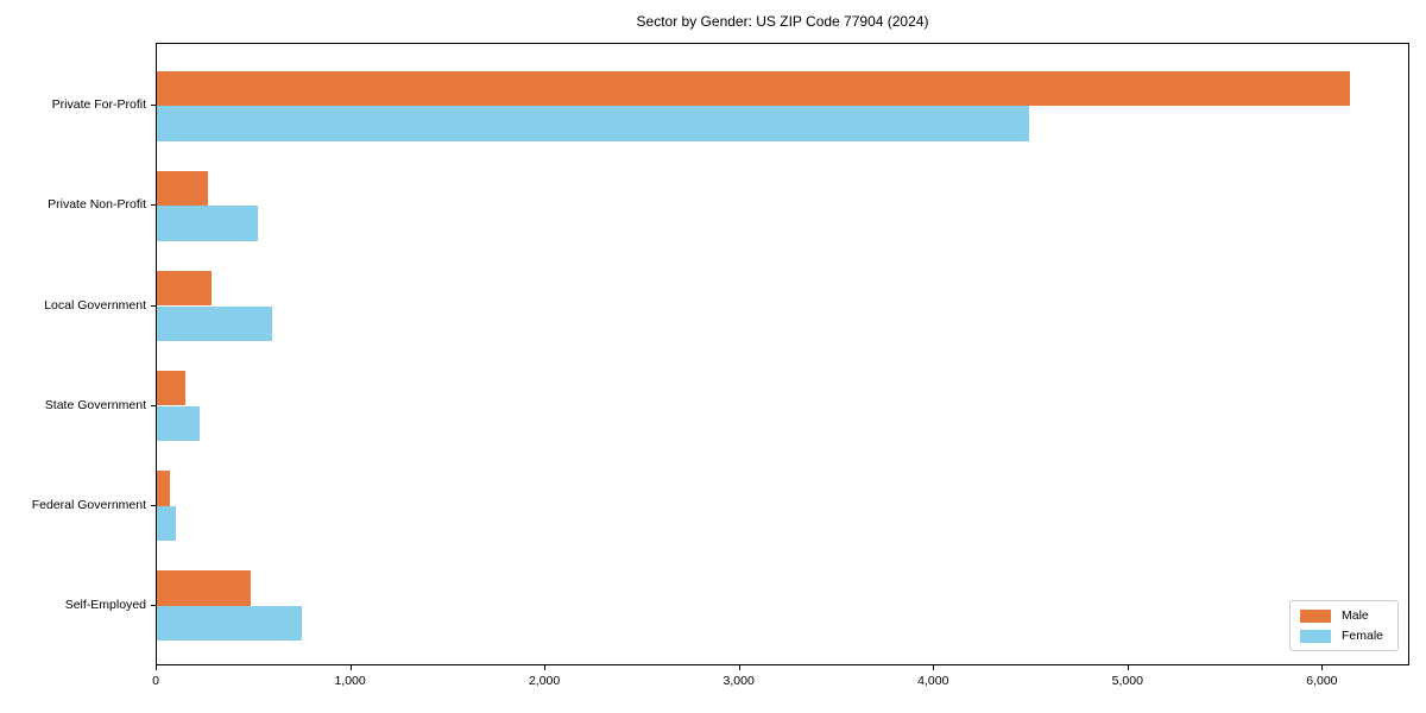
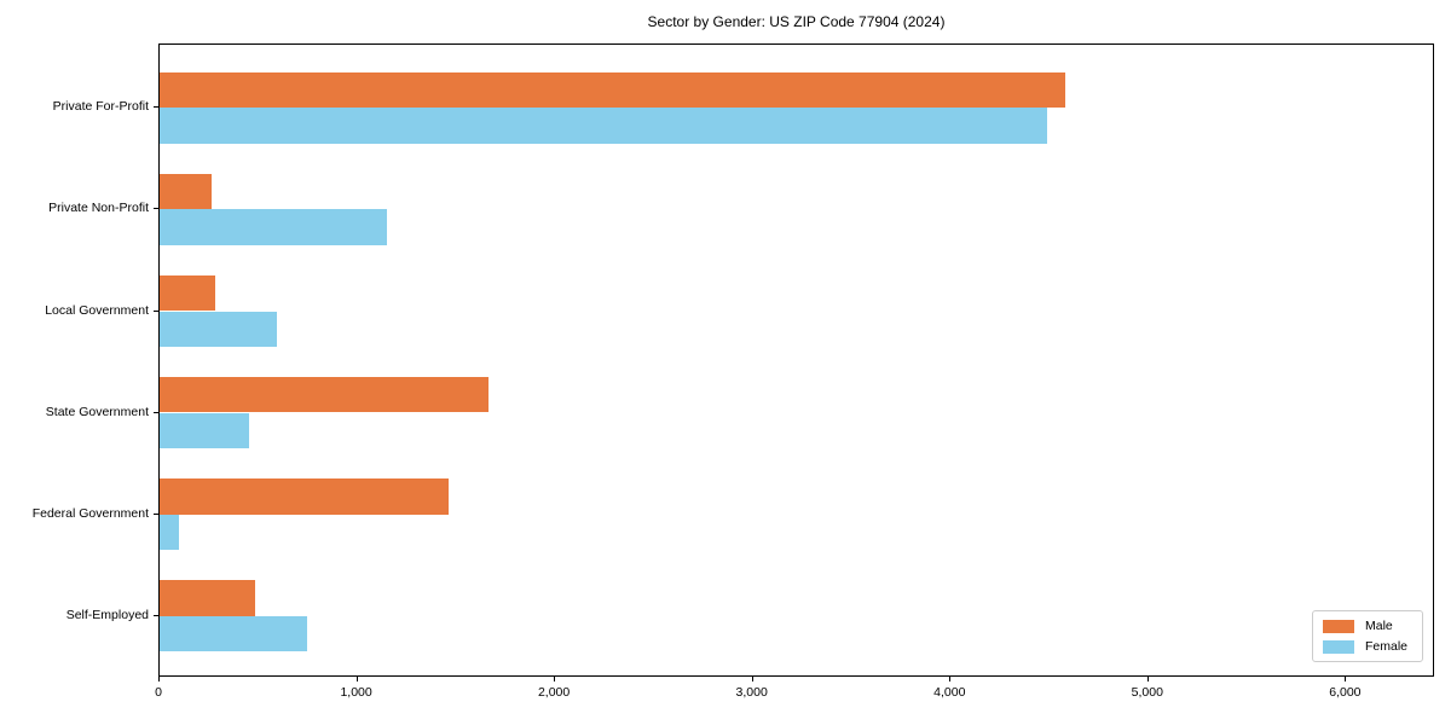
Male/Private For-Profit: 6140 -> 4580
Female/Private Non-Profit: 520 -> 1150
Male/State Government: 140 -> 1660
Female/State Government: 220 -> 450
Male/Federal Government: 70 -> 1460
